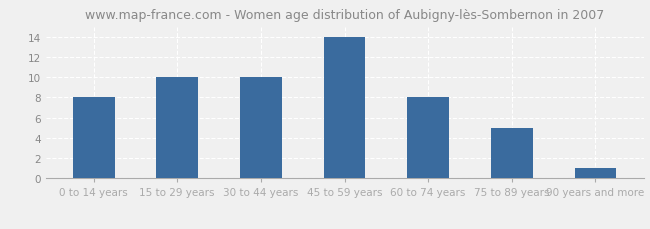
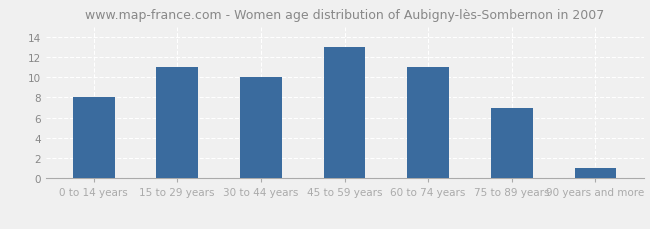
15 to 29 years: 10 -> 11
45 to 59 years: 14 -> 13
60 to 74 years: 8 -> 11
75 to 89 years: 5 -> 7
